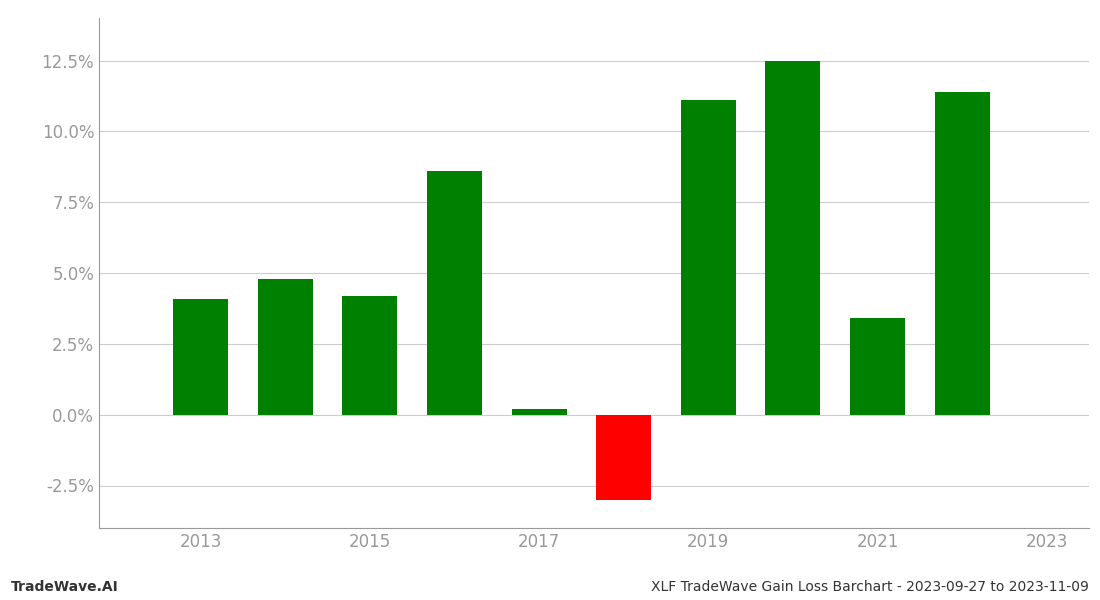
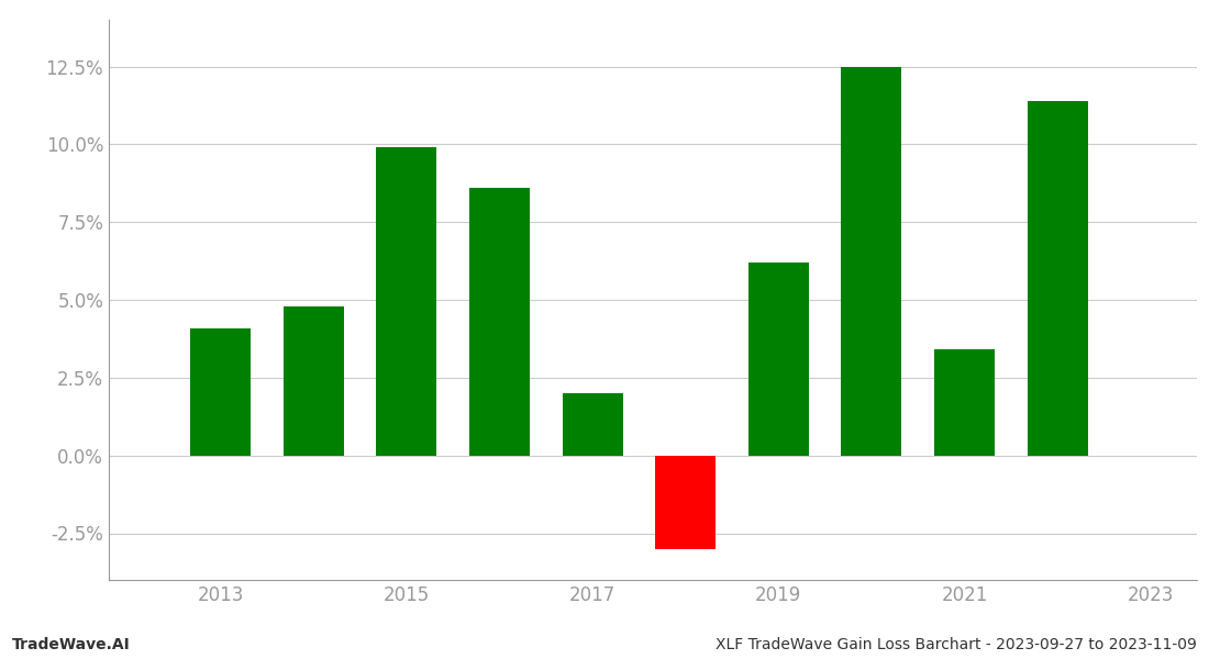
2015: 4.2% -> 9.9%
2017: 0.2% -> 2.0%
2019: 11.1% -> 6.2%
